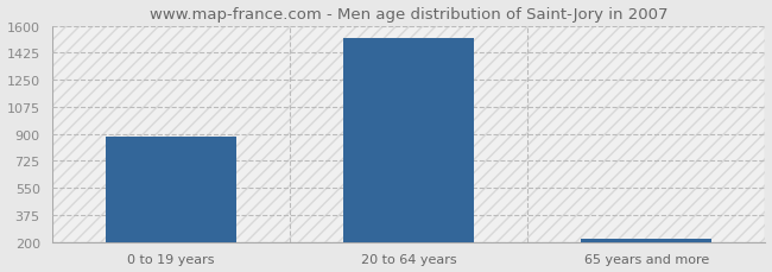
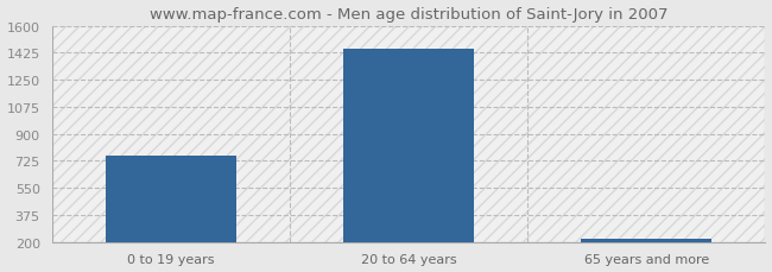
0 to 19 years: 880 -> 760
20 to 64 years: 1520 -> 1450
